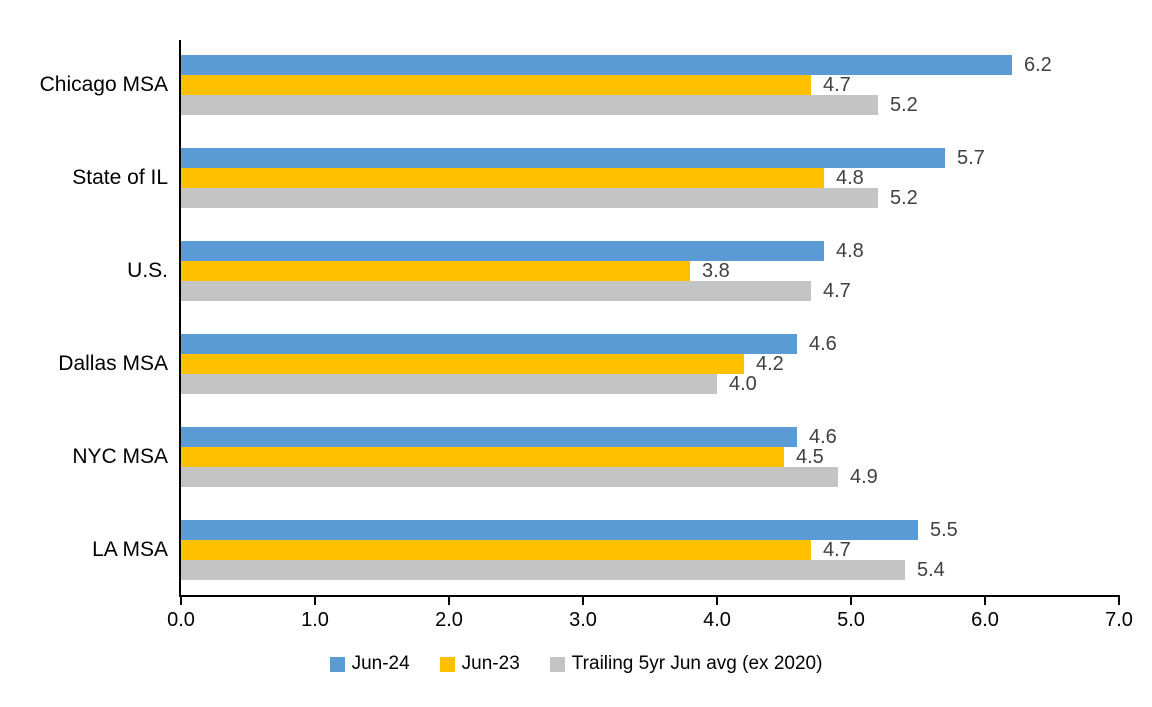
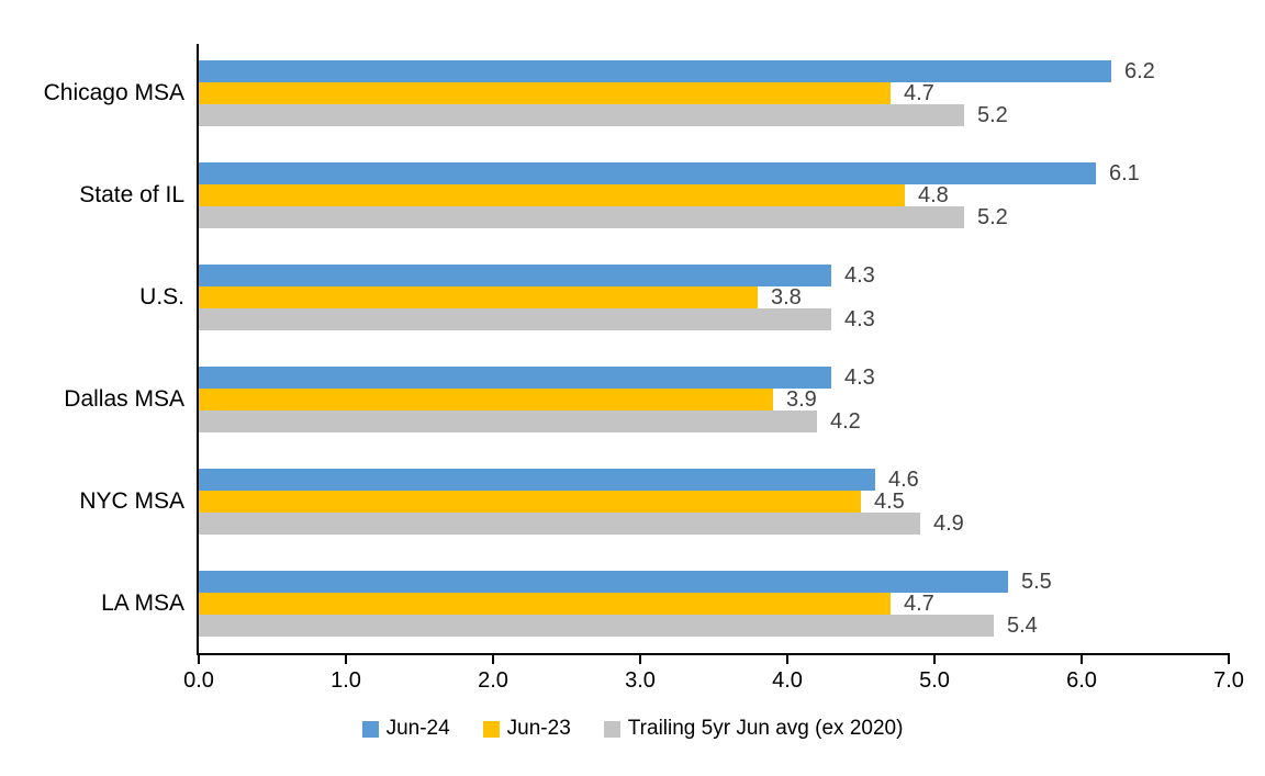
Jun-24/State of IL: 5.7 -> 6.1
Jun-24/U.S.: 4.8 -> 4.3
Trailing 5yr Jun avg (ex 2020)/U.S.: 4.7 -> 4.3
Jun-24/Dallas MSA: 4.6 -> 4.3
Jun-23/Dallas MSA: 4.2 -> 3.9
Trailing 5yr Jun avg (ex 2020)/Dallas MSA: 4.0 -> 4.2
